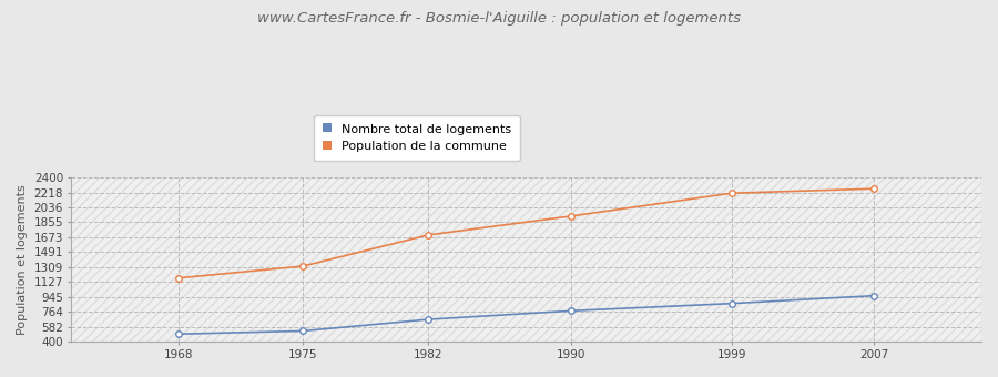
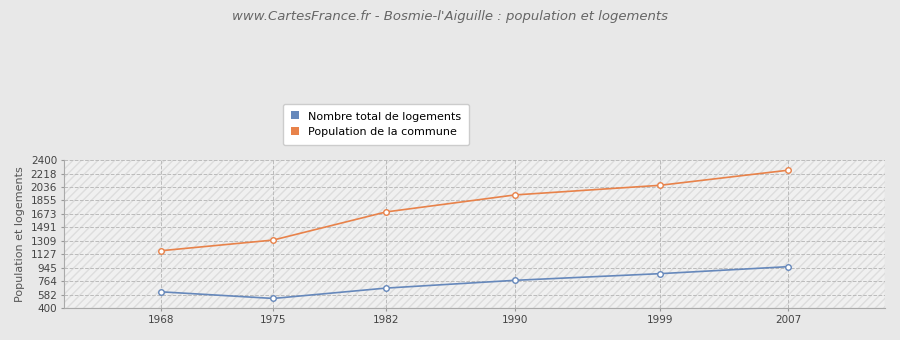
Nombre total de logements/1968: 490 -> 620
Population de la commune/1999: 2210 -> 2060
